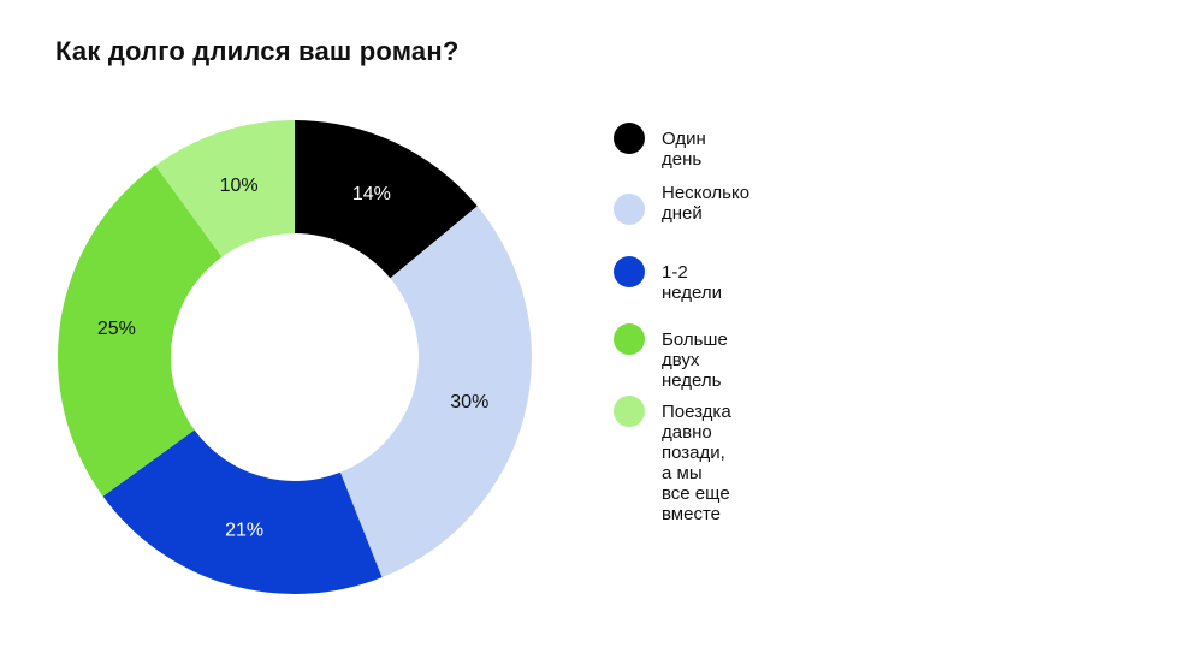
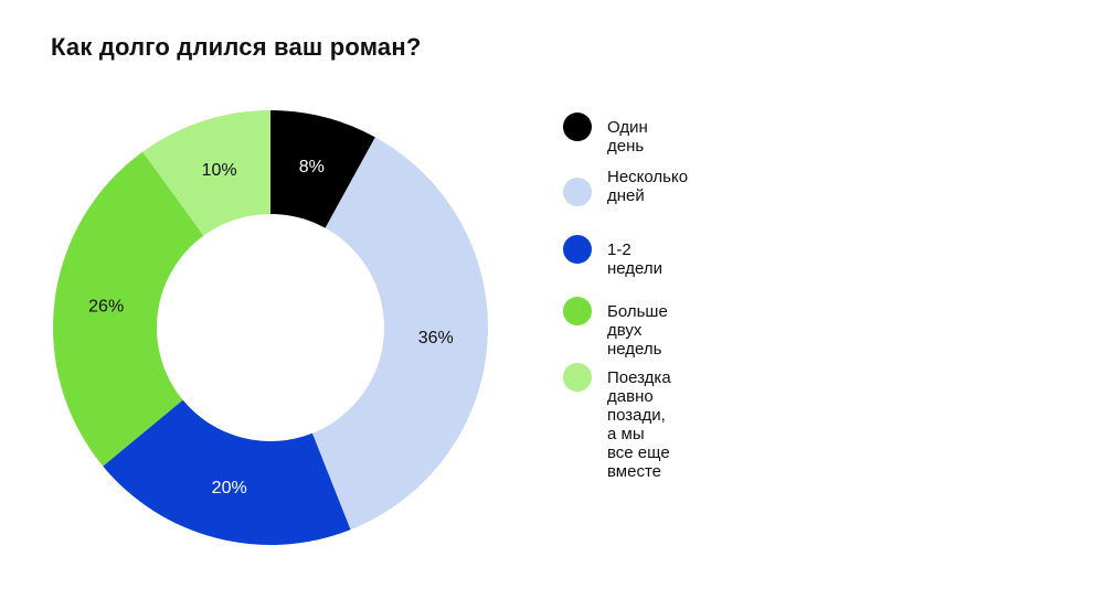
Один день: 14% -> 8%
Несколько дней: 30% -> 36%
1-2 недели: 21% -> 20%
Больше двух недель: 25% -> 26%
